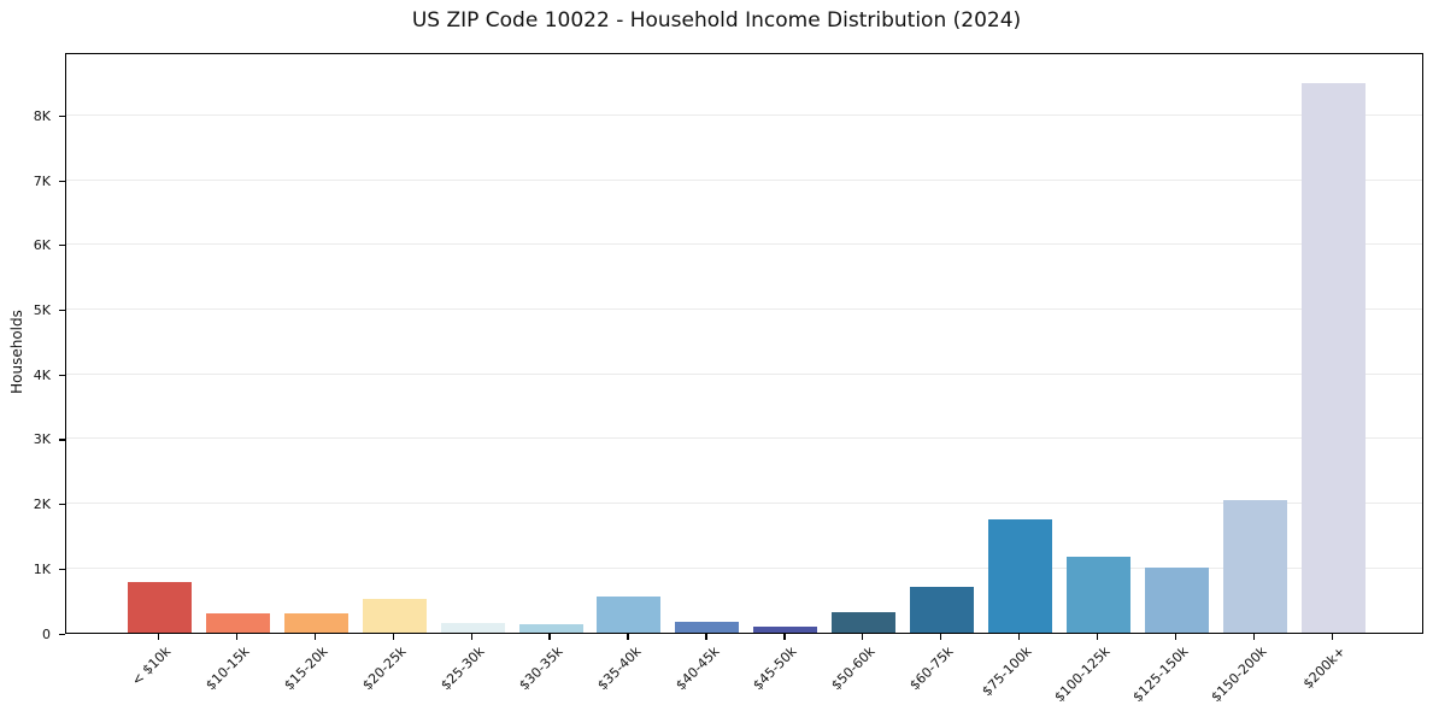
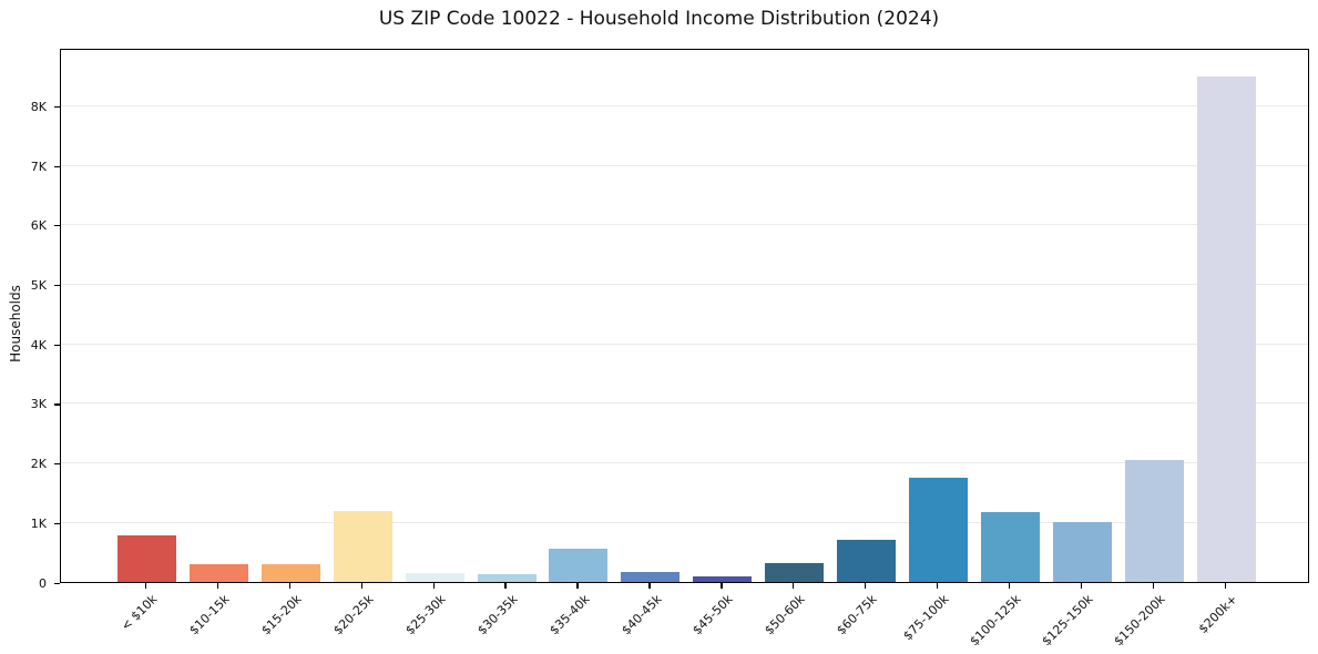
$20-25k: 0.5K -> 1.2K
